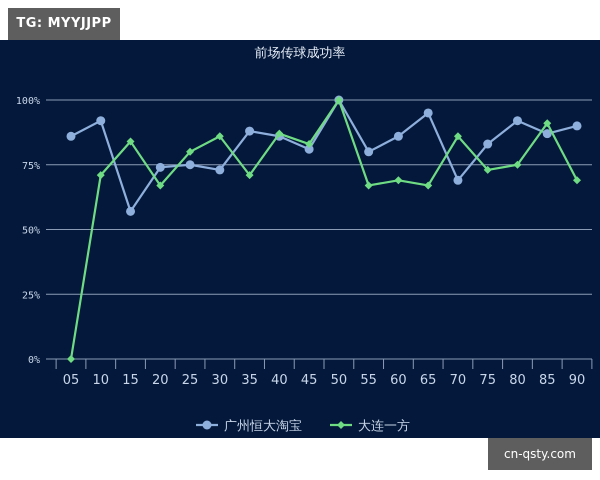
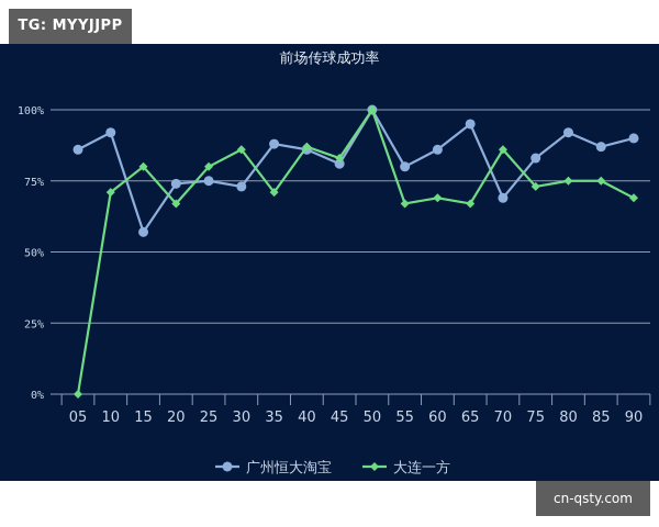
大连一方/15: 84% -> 80%
大连一方/85: 91% -> 75%
